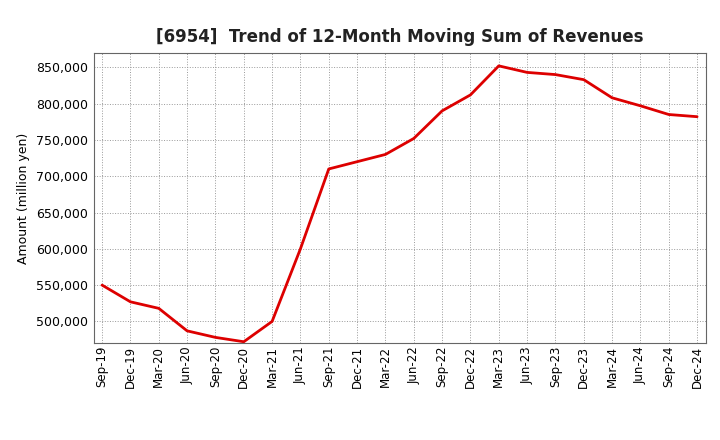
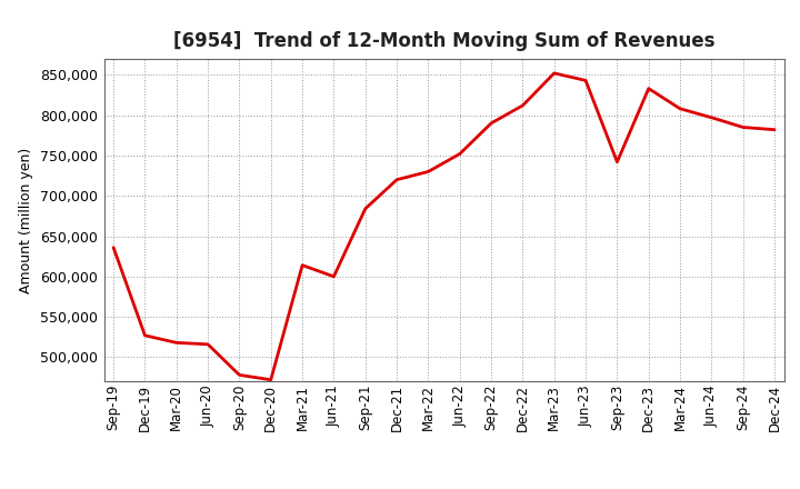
Sep-19: 550,000 -> 636,000
Jun-20: 487,000 -> 516,000
Mar-21: 500,000 -> 614,000
Sep-21: 710,000 -> 684,000
Sep-23: 840,000 -> 742,000
